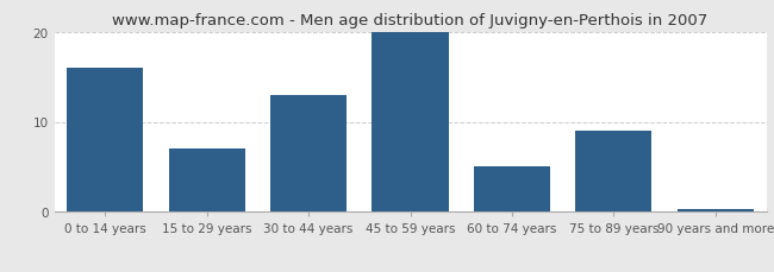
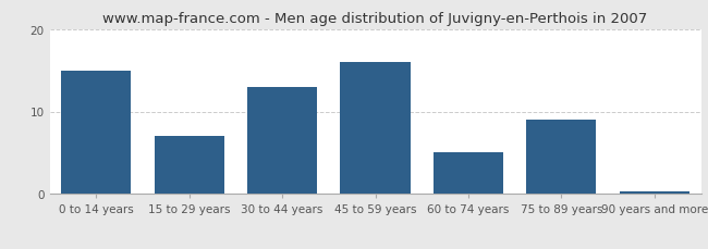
0 to 14 years: 16.0 -> 15.0
45 to 59 years: 20.0 -> 16.0
